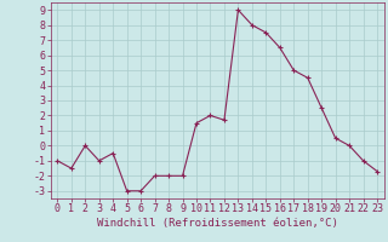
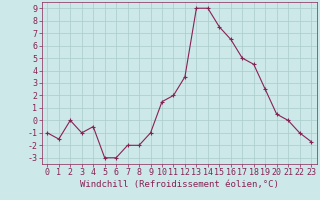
9: -2.0 -> -1.0
12: 1.7 -> 3.5
14: 8.0 -> 9.0
